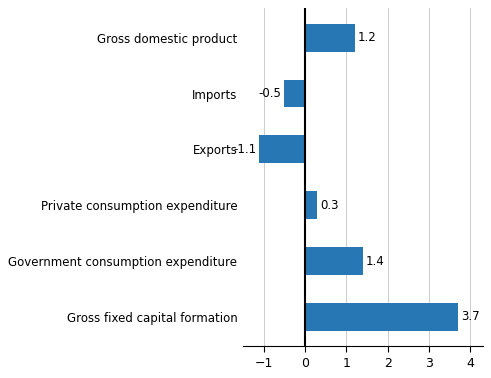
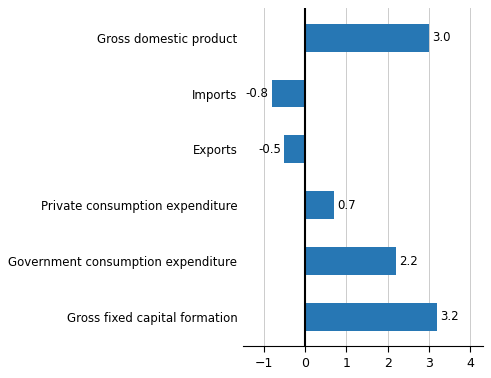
Gross domestic product: 1.2 -> 3.0
Imports: -0.5 -> -0.8
Exports: -1.1 -> -0.5
Private consumption expenditure: 0.3 -> 0.7
Government consumption expenditure: 1.4 -> 2.2
Gross fixed capital formation: 3.7 -> 3.2
